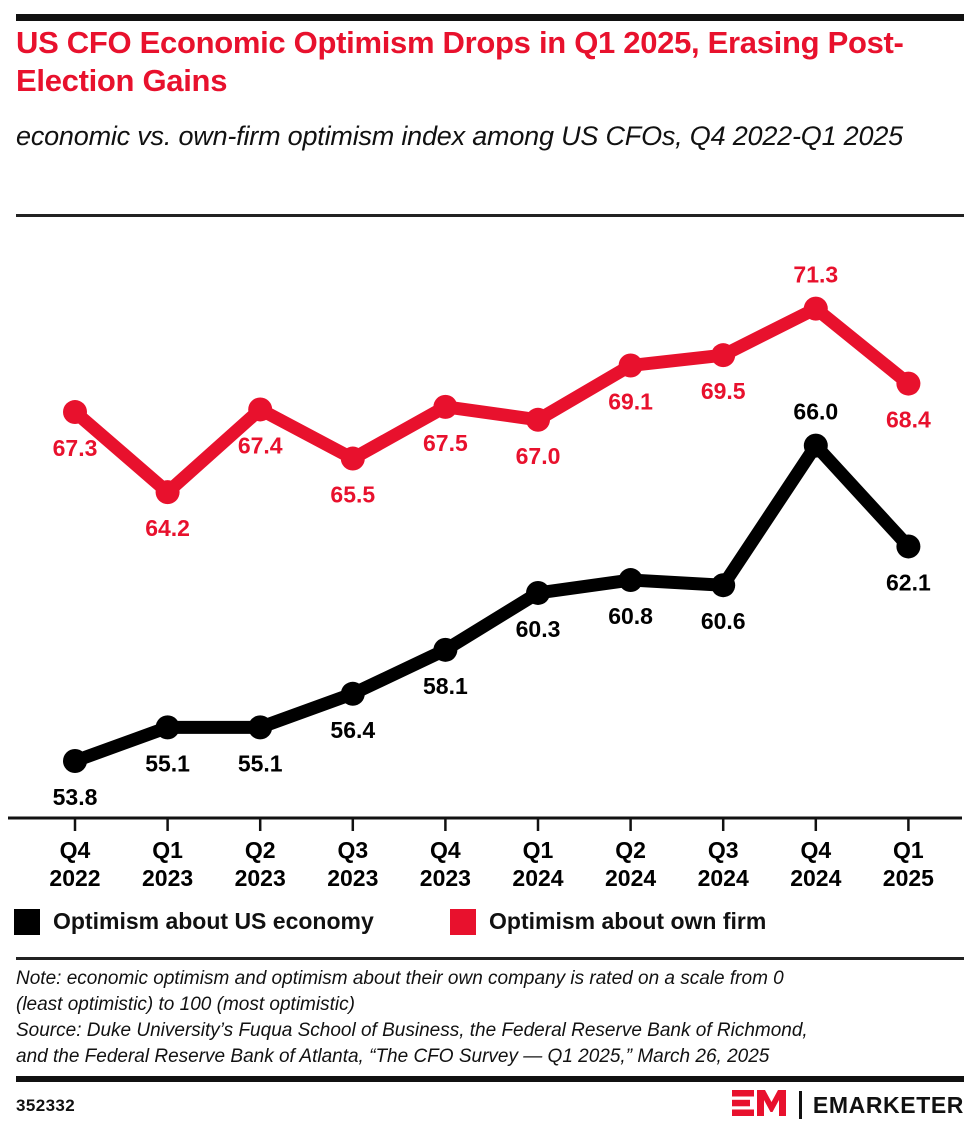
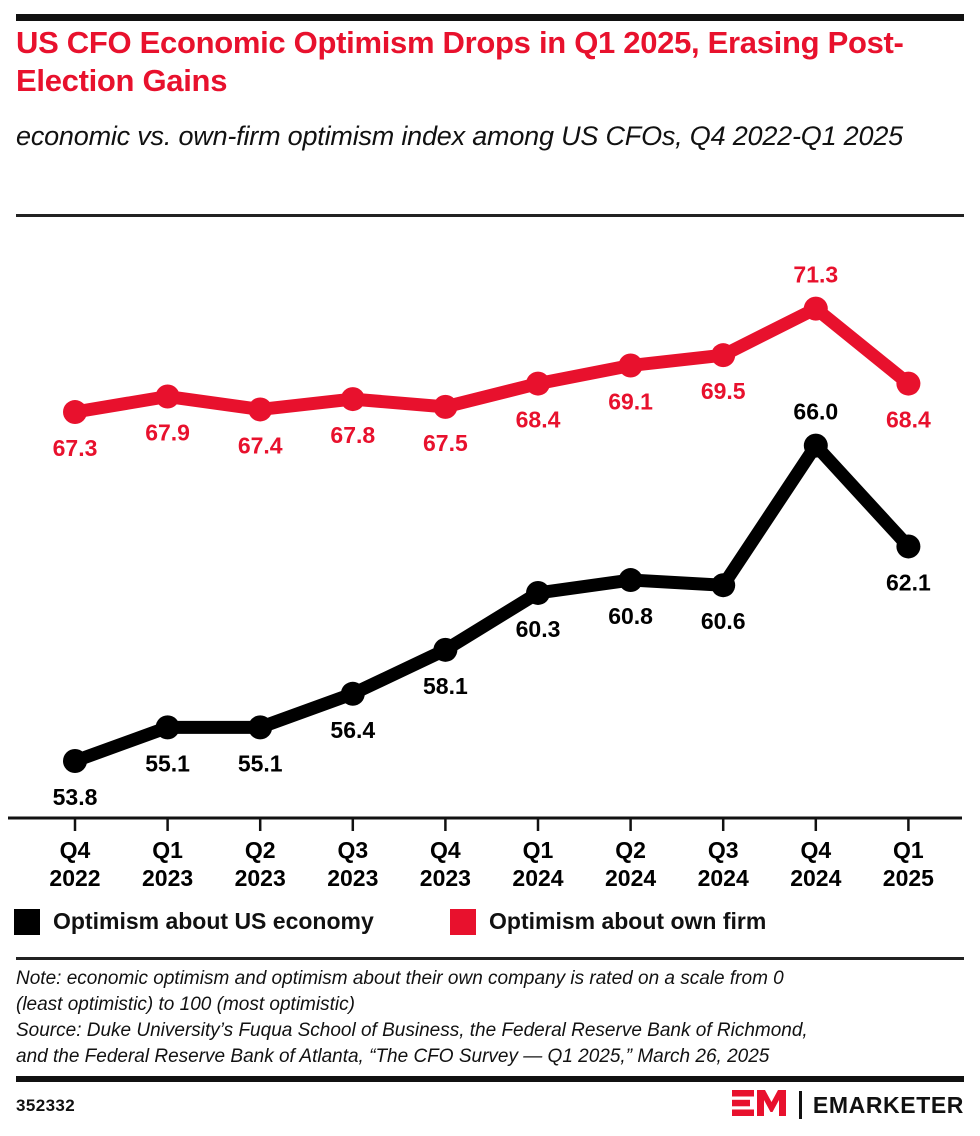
Optimism about own firm/Q1 2023: 64.2 -> 67.9
Optimism about own firm/Q3 2023: 65.5 -> 67.8
Optimism about own firm/Q1 2024: 67.0 -> 68.4
